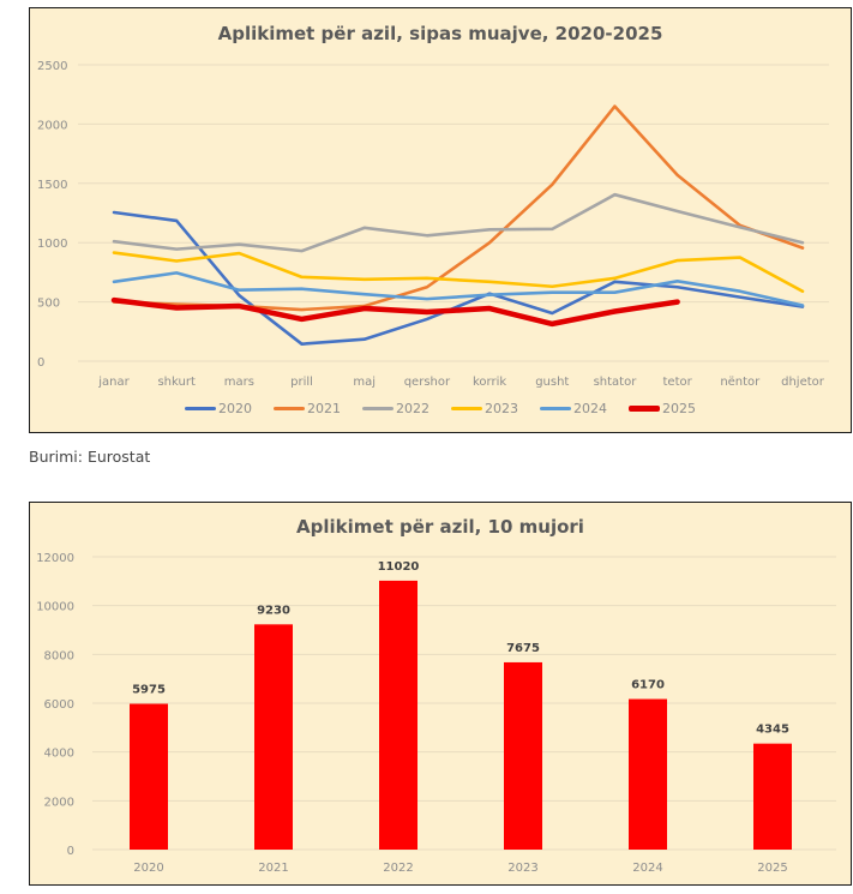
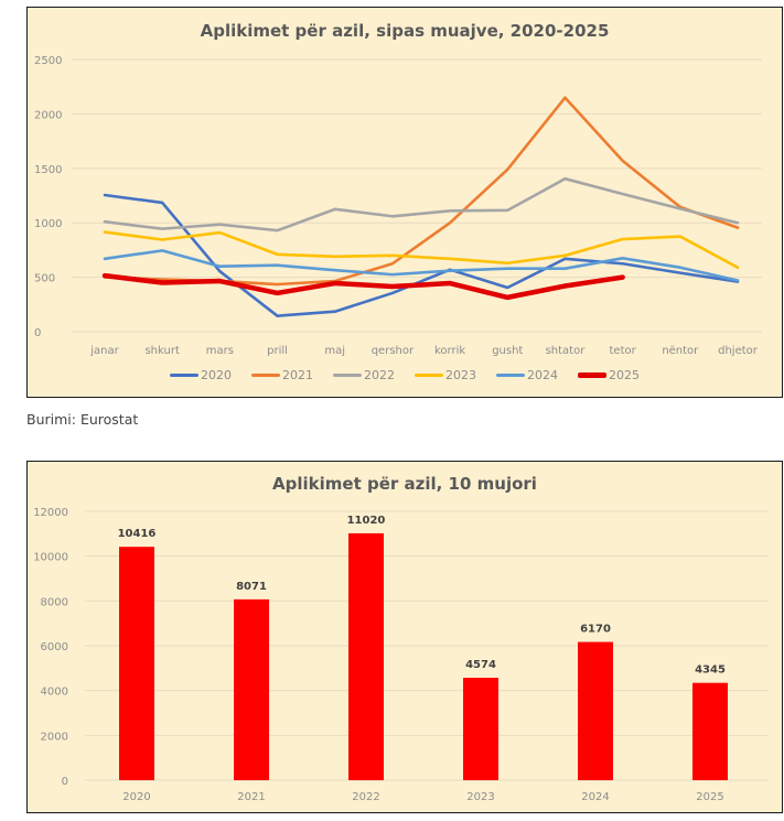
Aplikimet për azil, 10 mujori/2020: 5975 -> 10416
Aplikimet për azil, 10 mujori/2021: 9230 -> 8071
Aplikimet për azil, 10 mujori/2023: 7675 -> 4574
